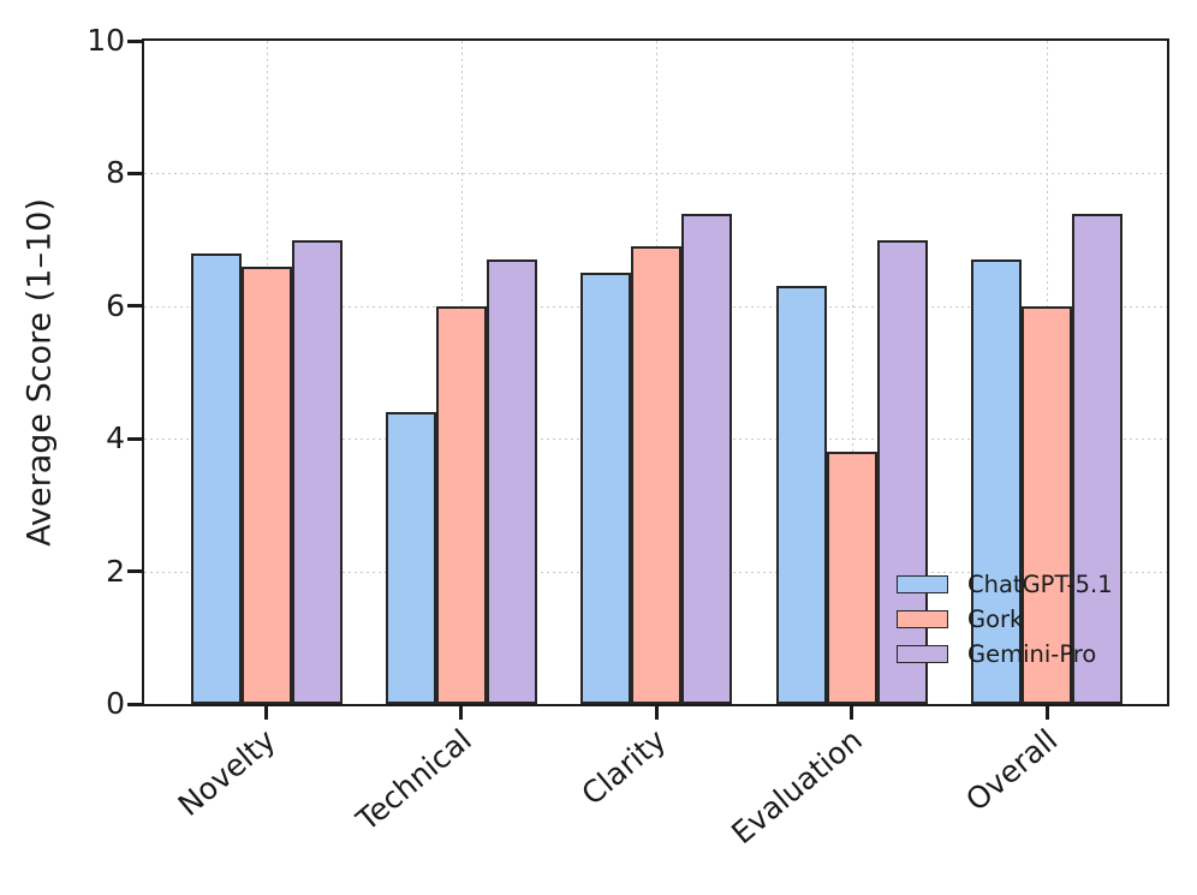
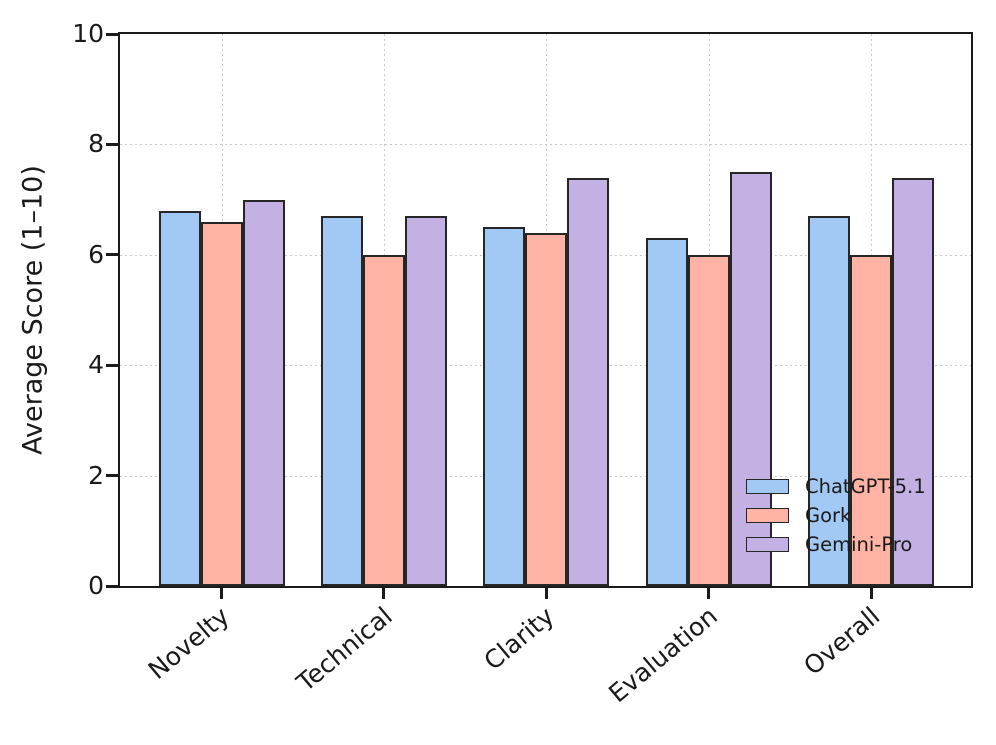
ChatGPT-5.1/Technical: 4.4 -> 6.7
Gork/Clarity: 6.9 -> 6.4
Gork/Evaluation: 3.8 -> 6.0
Gemini-Pro/Evaluation: 7.0 -> 7.5
